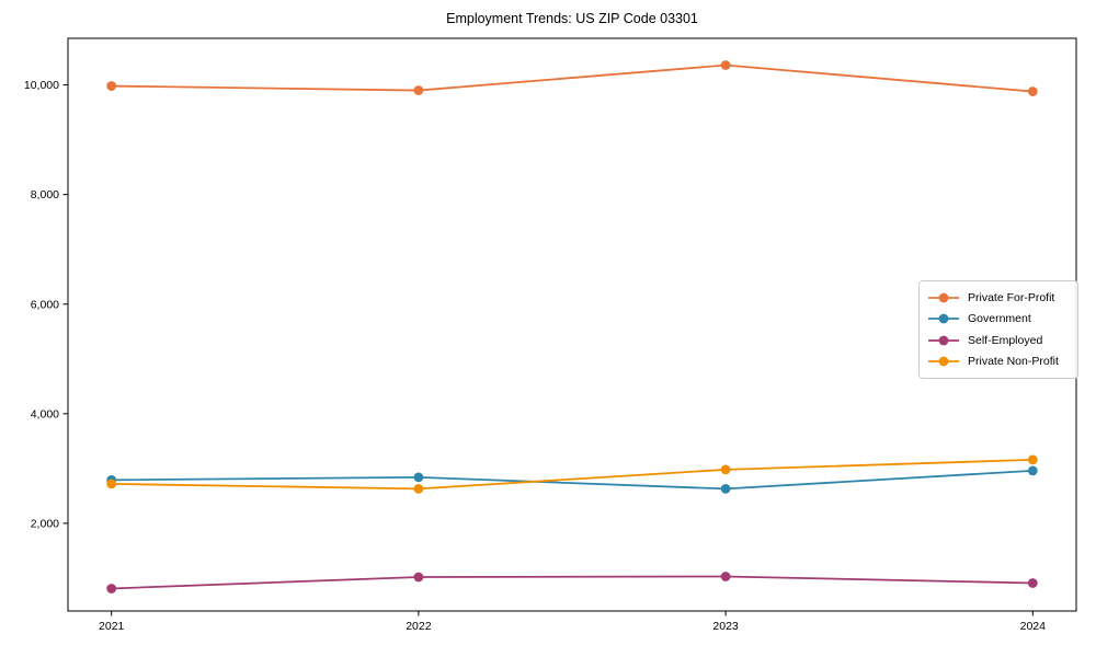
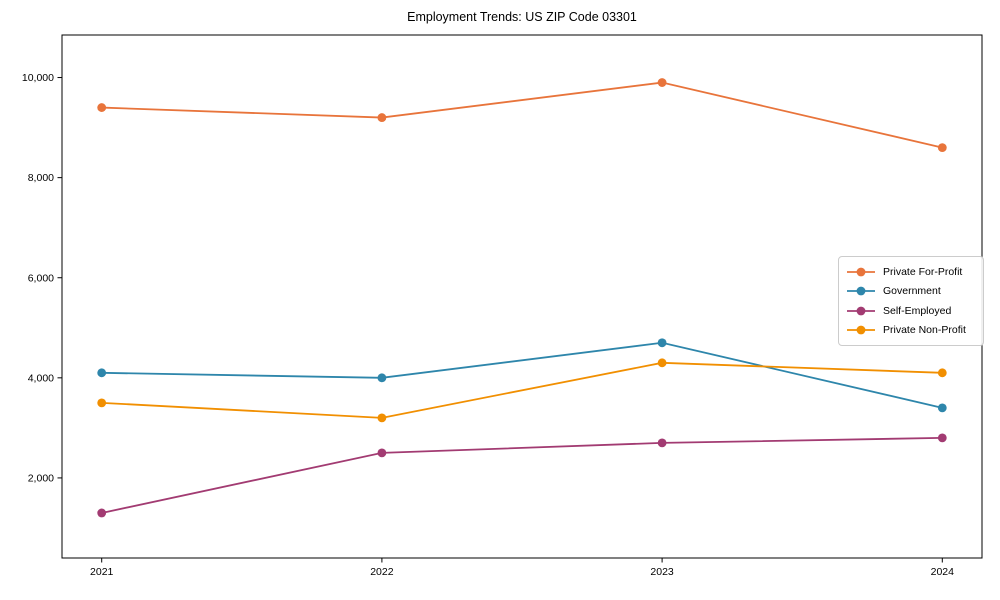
Private For-Profit/2021: 10000 -> 9400
Government/2021: 2800 -> 4100
Self-Employed/2021: 800 -> 1300
Private Non-Profit/2021: 2700 -> 3500
Private For-Profit/2022: 9900 -> 9200
Government/2022: 2800 -> 4000
Self-Employed/2022: 1000 -> 2500
Private Non-Profit/2022: 2600 -> 3200
Private For-Profit/2023: 10400 -> 9900
Government/2023: 2600 -> 4700
Self-Employed/2023: 1000 -> 2700
Private Non-Profit/2023: 3000 -> 4300
Private For-Profit/2024: 9900 -> 8600
Government/2024: 3000 -> 3400
Self-Employed/2024: 900 -> 2800
Private Non-Profit/2024: 3200 -> 4100
